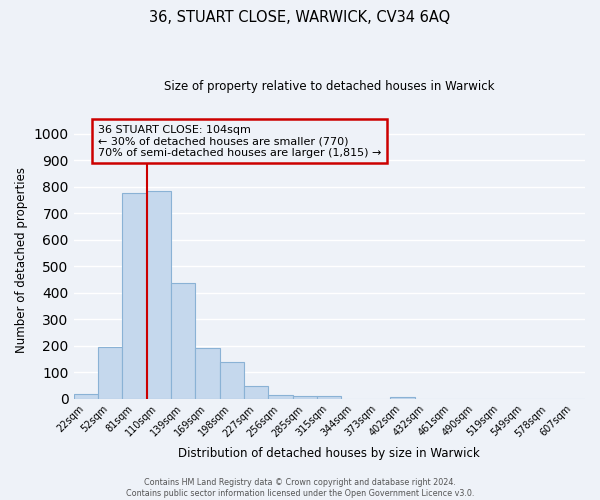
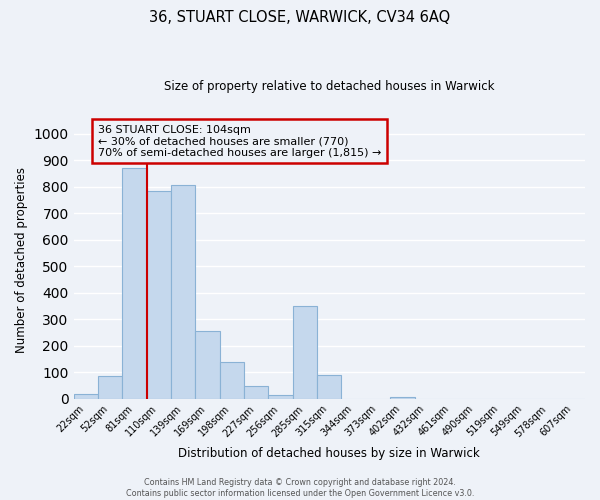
52sqm: 195 -> 85
81sqm: 775 -> 870
139sqm: 438 -> 805
169sqm: 190 -> 255
285sqm: 12 -> 350
315sqm: 10 -> 90
